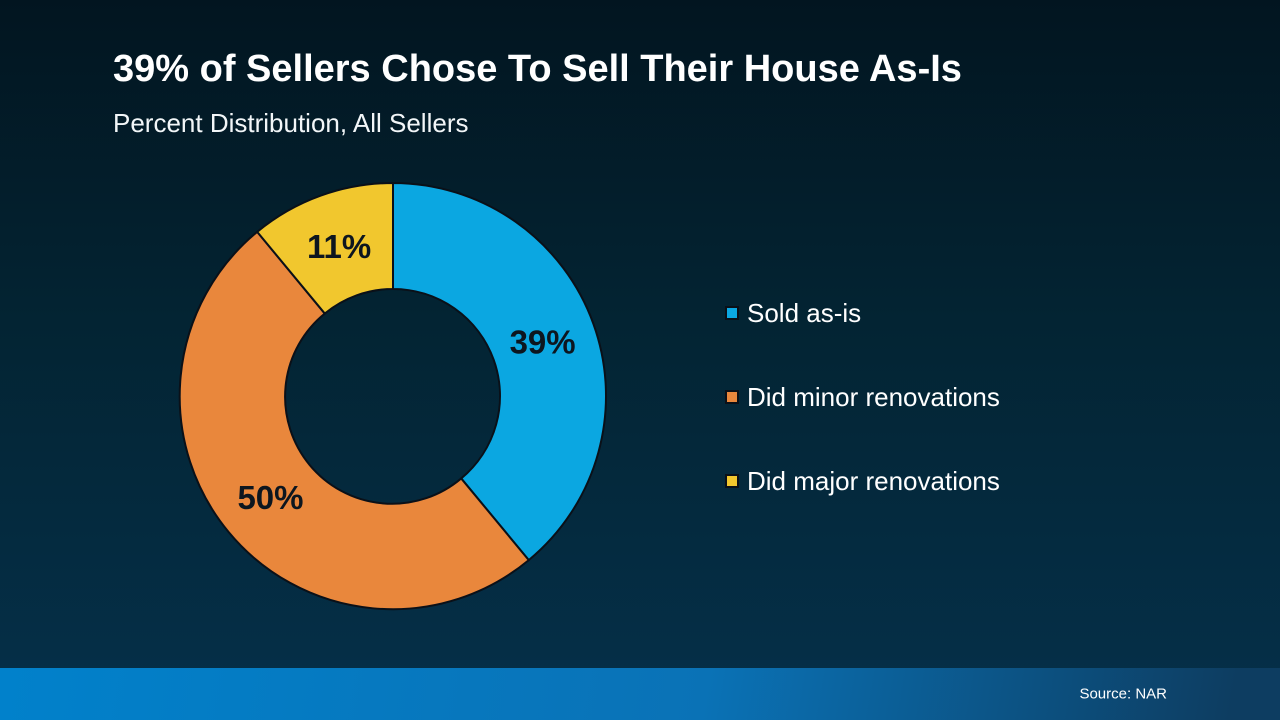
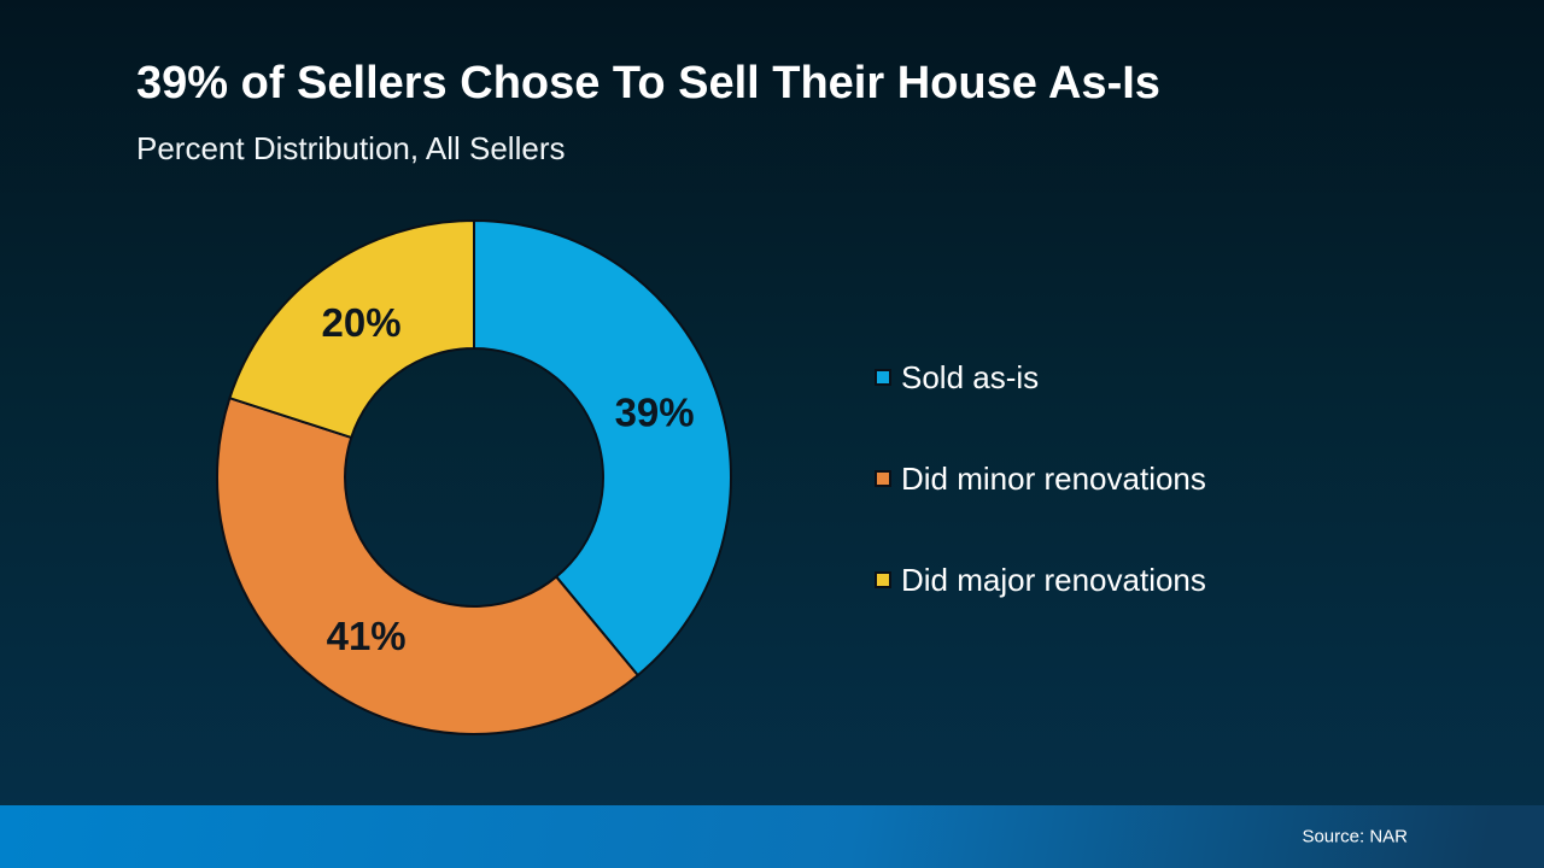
Did minor renovations: 50% -> 41%
Did major renovations: 11% -> 20%
